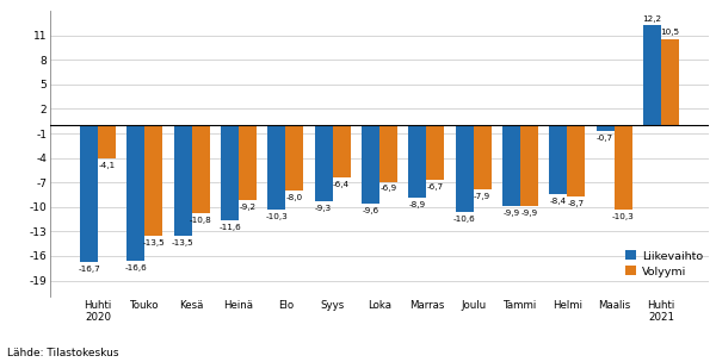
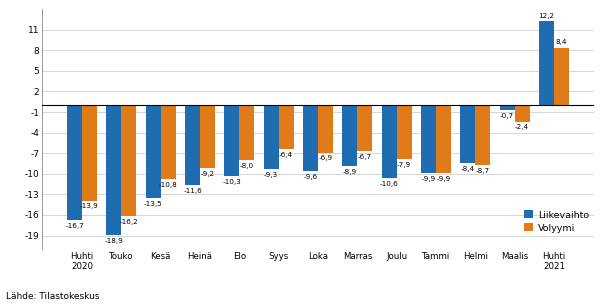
Volyymi/Huhti 2020: -4,1 -> -13,9
Liikevaihto/Touko: -16,6 -> -18,9
Volyymi/Touko: -13,5 -> -16,2
Volyymi/Maalis: -10,3 -> -2,4
Volyymi/Huhti 2021: 10,5 -> 8,4
